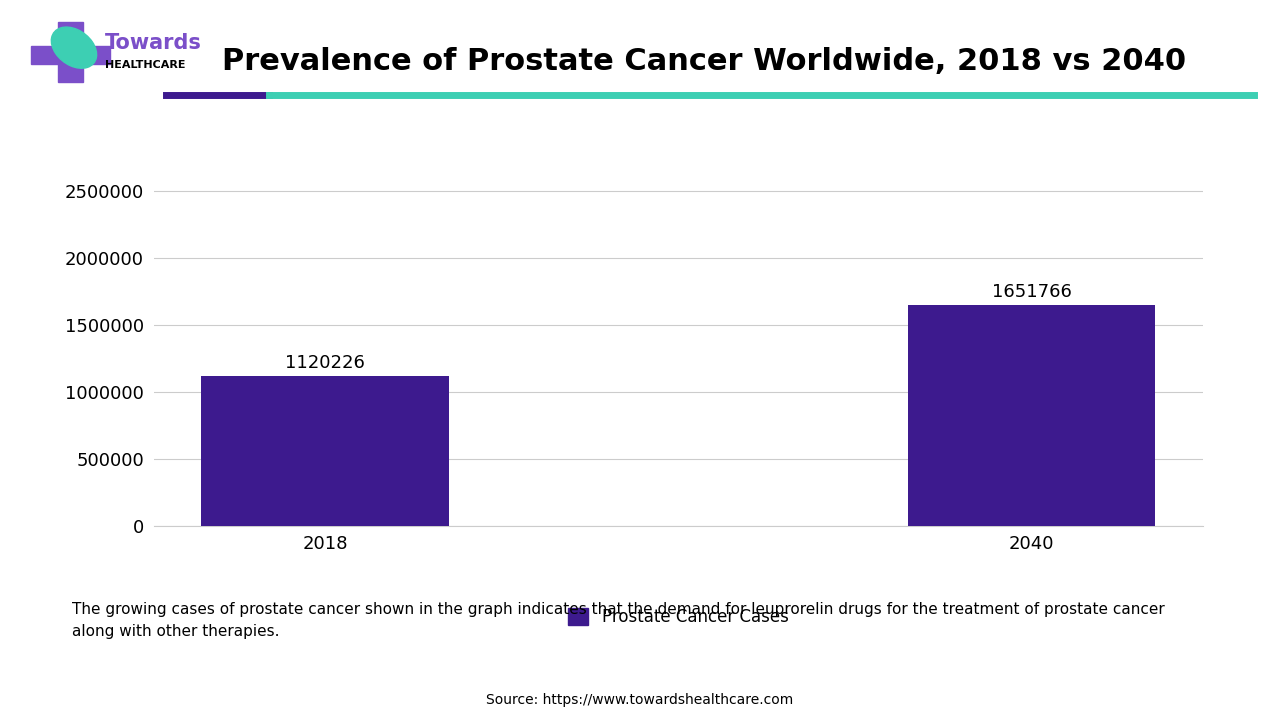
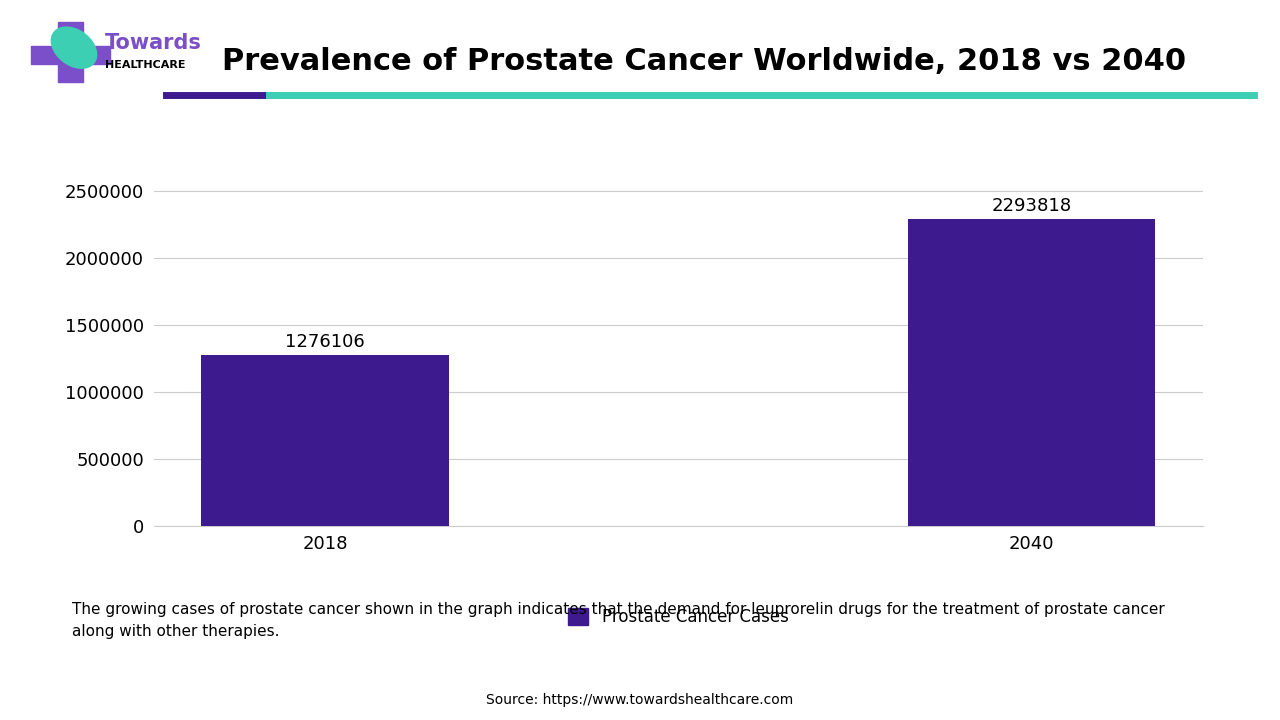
2018: 1120226 -> 1276106
2040: 1651766 -> 2293818
